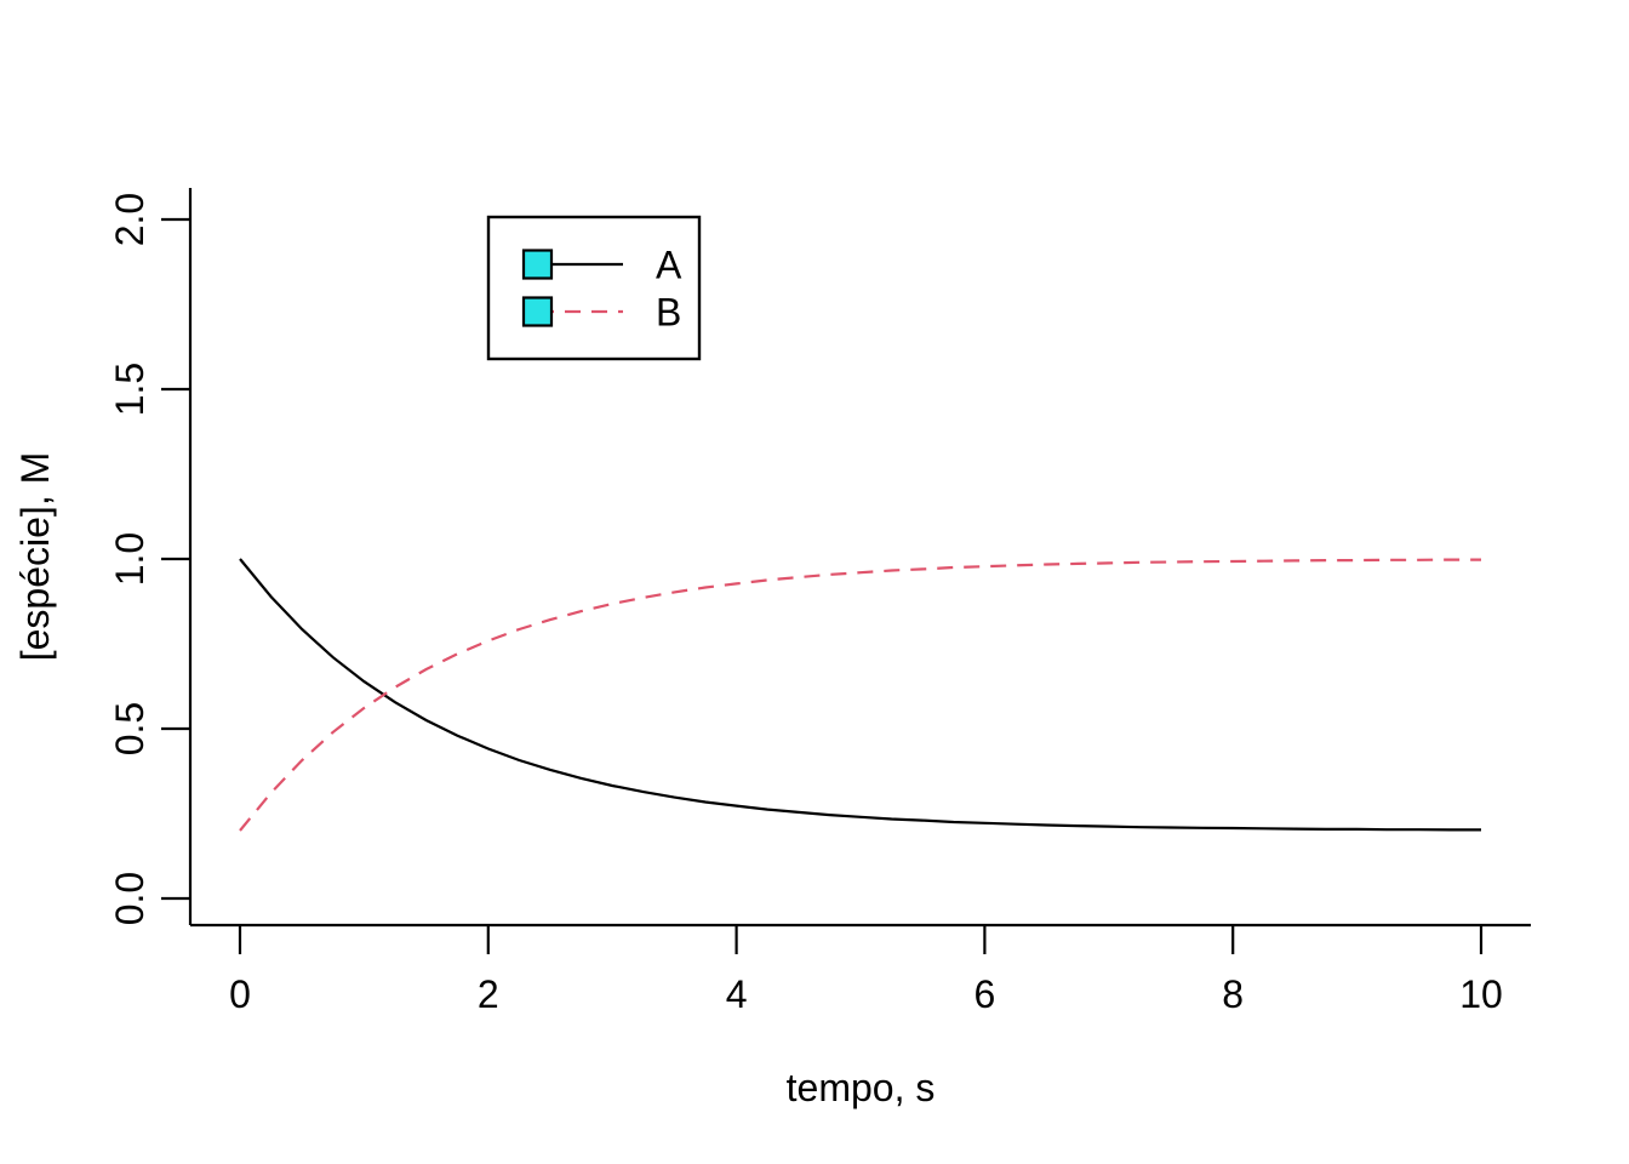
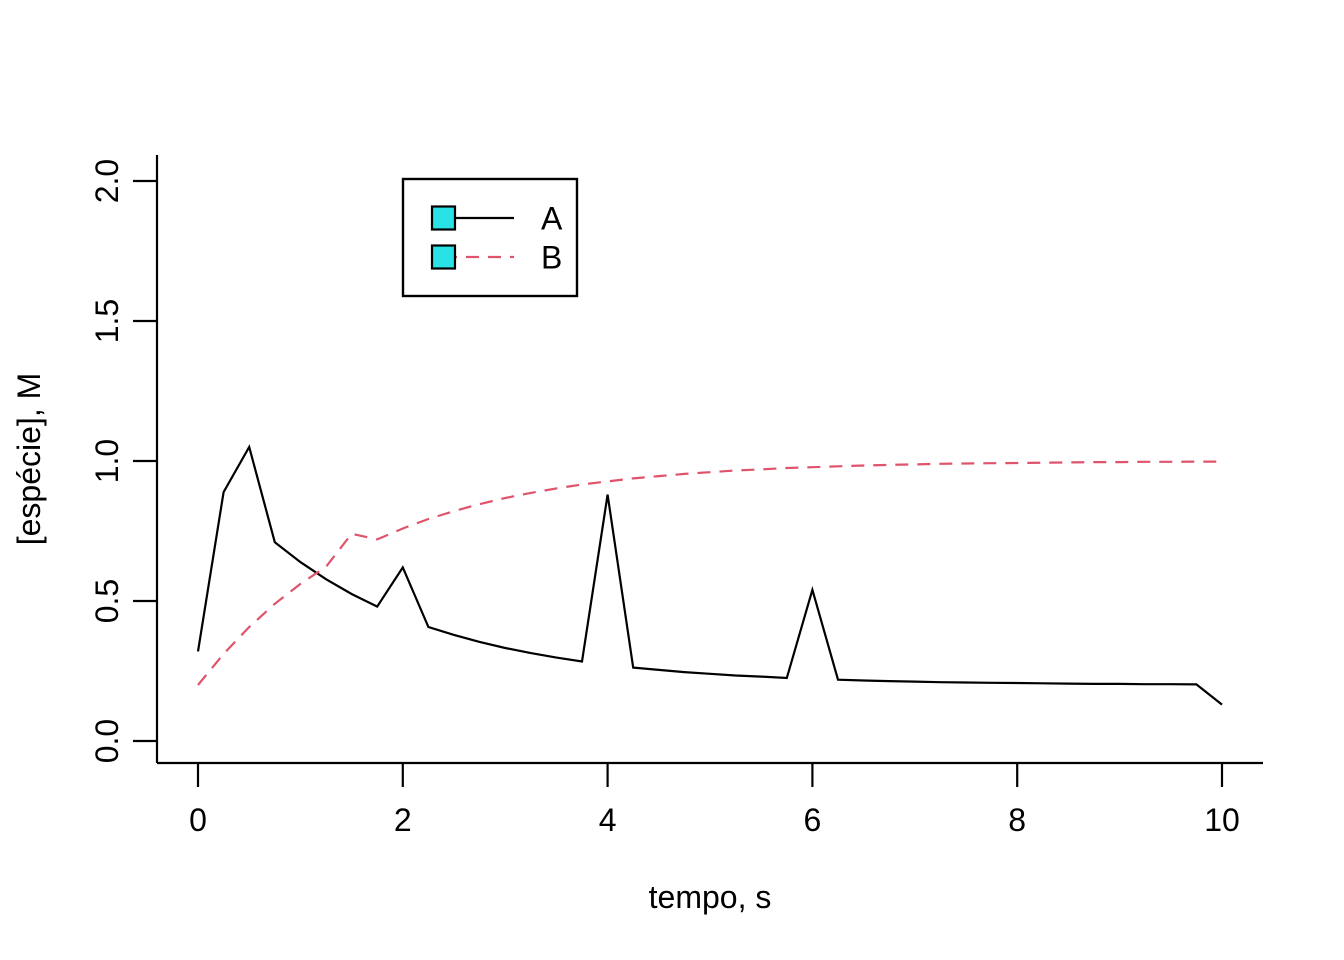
A/0: 1.00 -> 0.32
A/0.5: 0.79 -> 1.05
B/1.5: 0.68 -> 0.74
A/2: 0.44 -> 0.62
A/4: 0.27 -> 0.88
A/6: 0.22 -> 0.54
A/10: 0.20 -> 0.13
